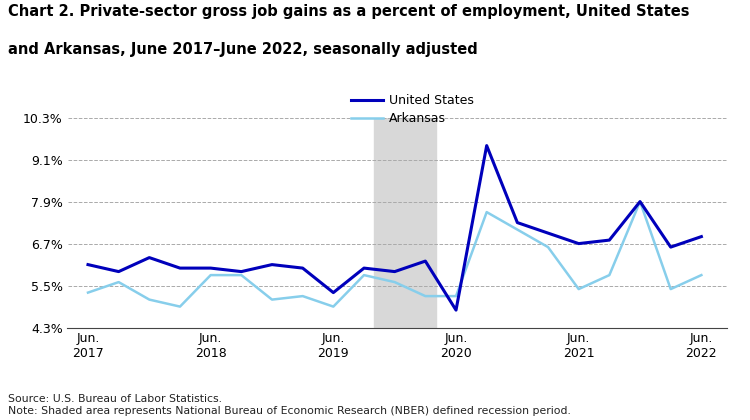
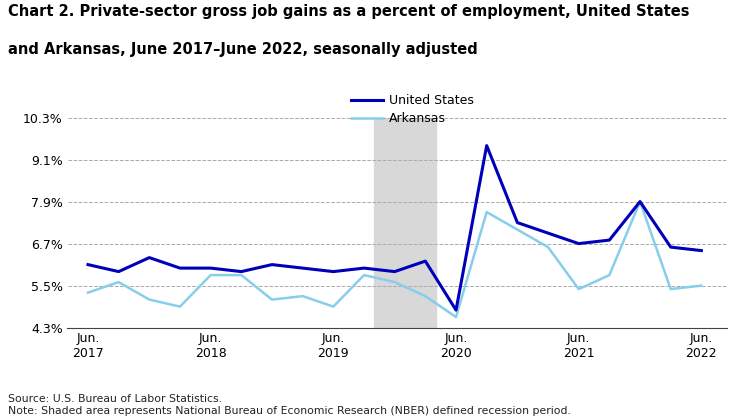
United States/Jun. 2019: 5.3% -> 5.9%
Arkansas/Jun. 2020: 5.2% -> 4.6%
United States/Jun. 2022: 6.9% -> 6.5%
Arkansas/Jun. 2022: 5.8% -> 5.5%
